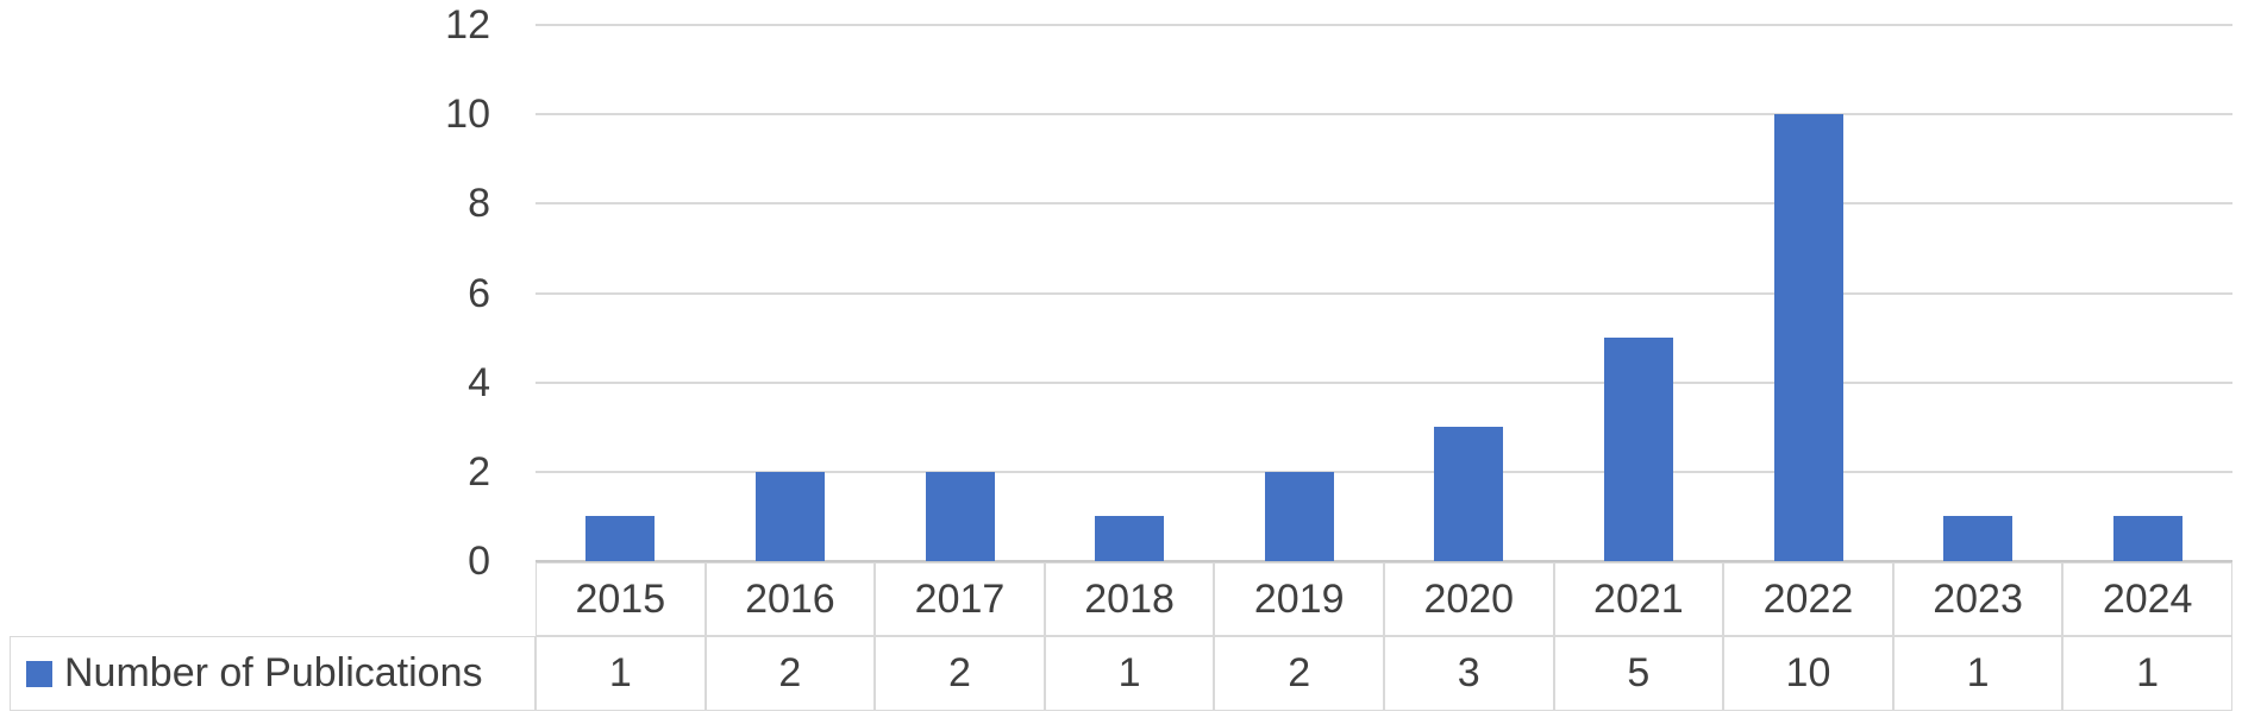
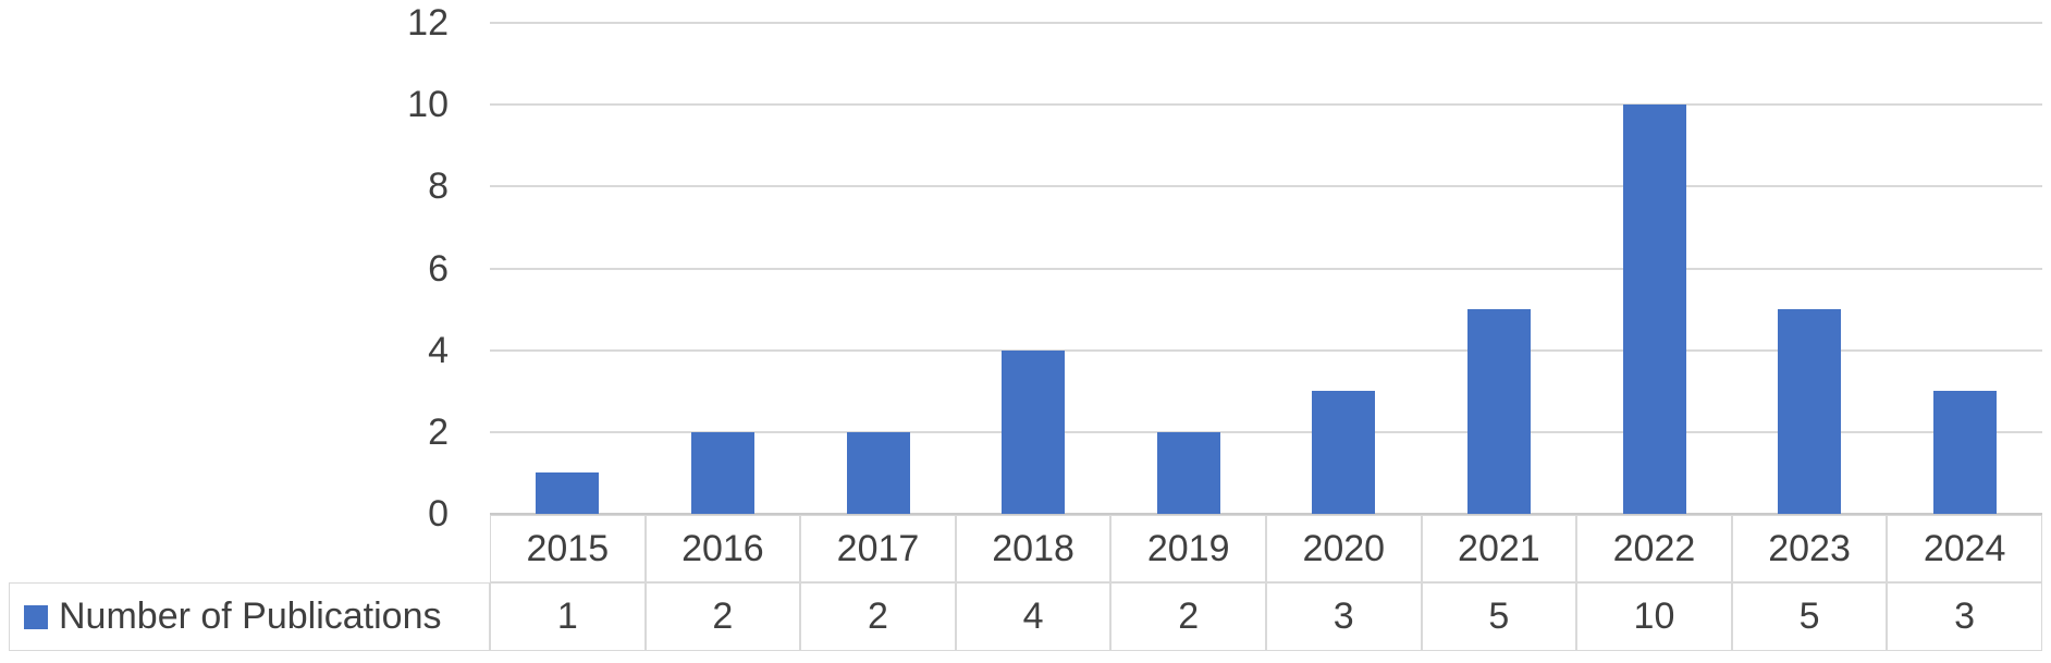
2018: 1 -> 4
2023: 1 -> 5
2024: 1 -> 3
